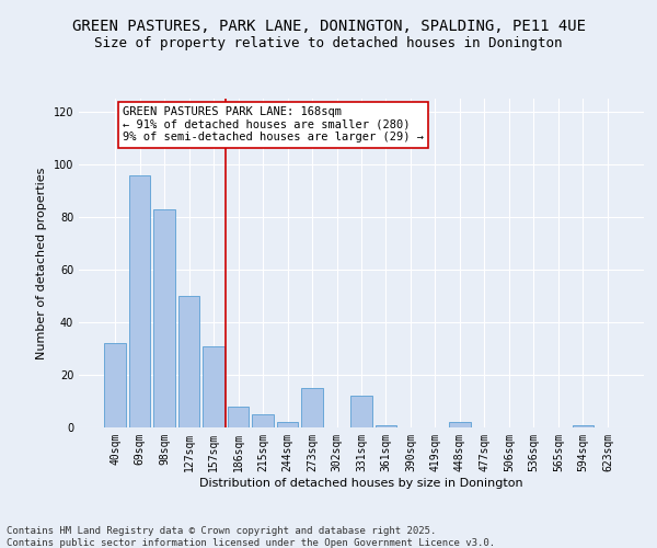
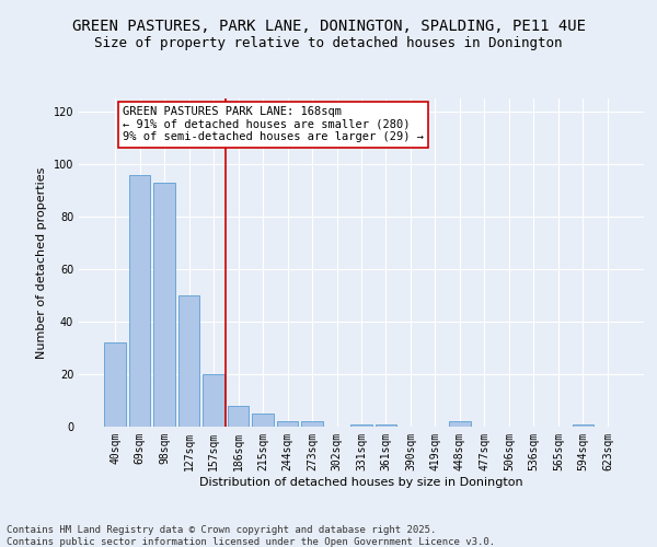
98sqm: 83 -> 93
157sqm: 31 -> 20
273sqm: 15 -> 2
331sqm: 12 -> 1
